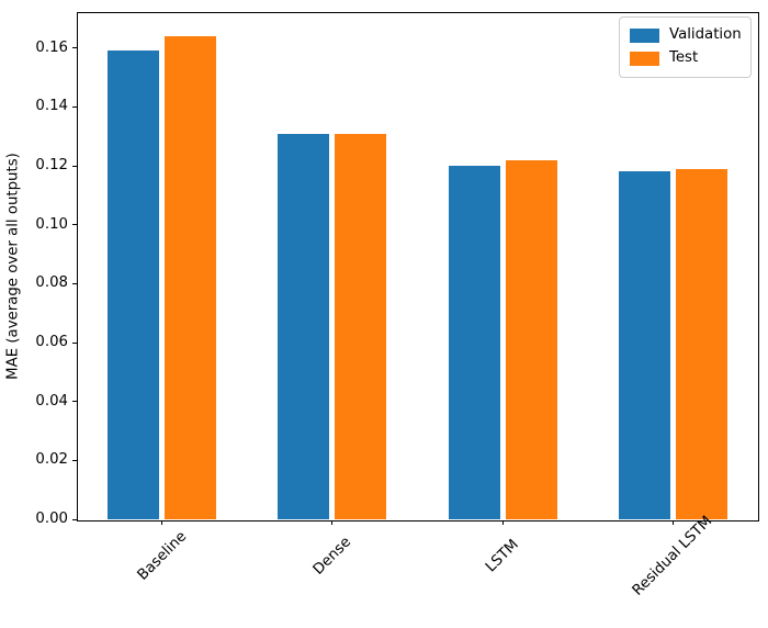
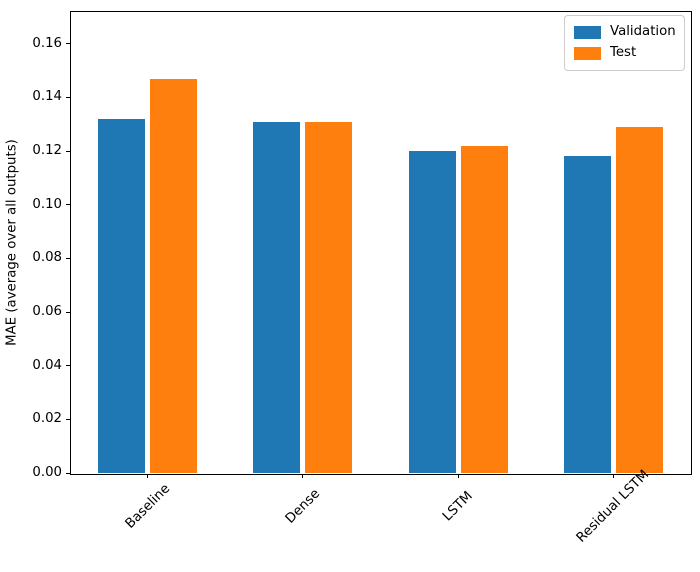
Validation/Baseline: 0.159 -> 0.132
Test/Baseline: 0.164 -> 0.147
Test/Residual LSTM: 0.119 -> 0.129
